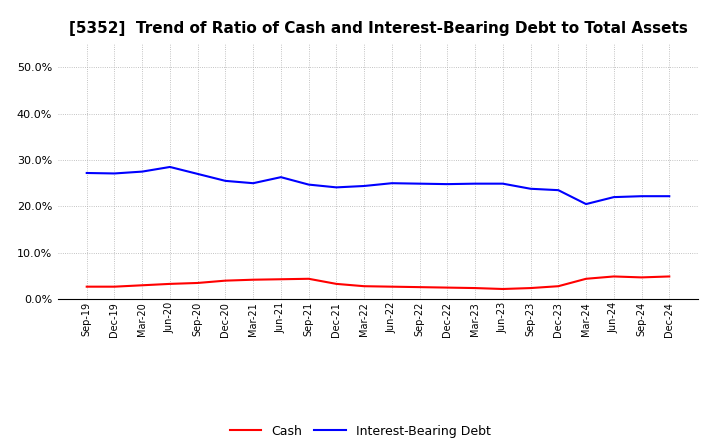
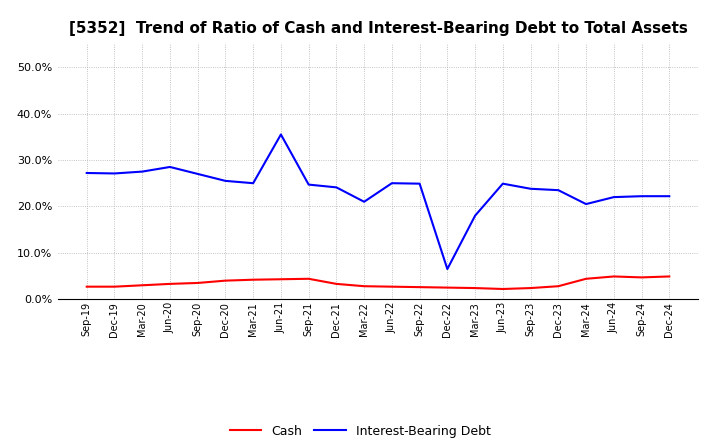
Interest-Bearing Debt/Jun-21: 26.3% -> 35.5%
Interest-Bearing Debt/Mar-22: 24.4% -> 21.0%
Interest-Bearing Debt/Dec-22: 24.8% -> 6.5%
Interest-Bearing Debt/Mar-23: 24.9% -> 18.0%
